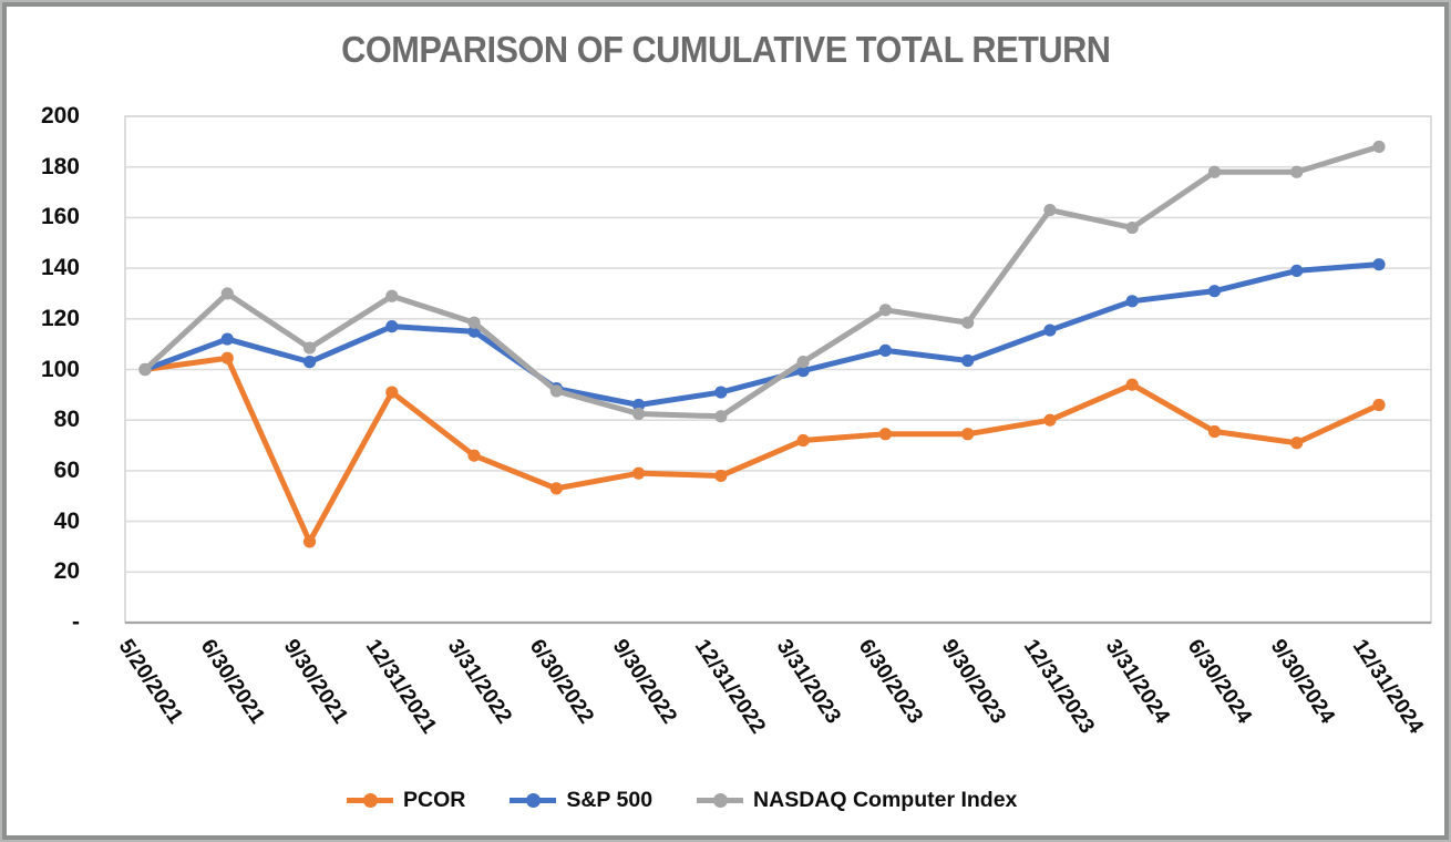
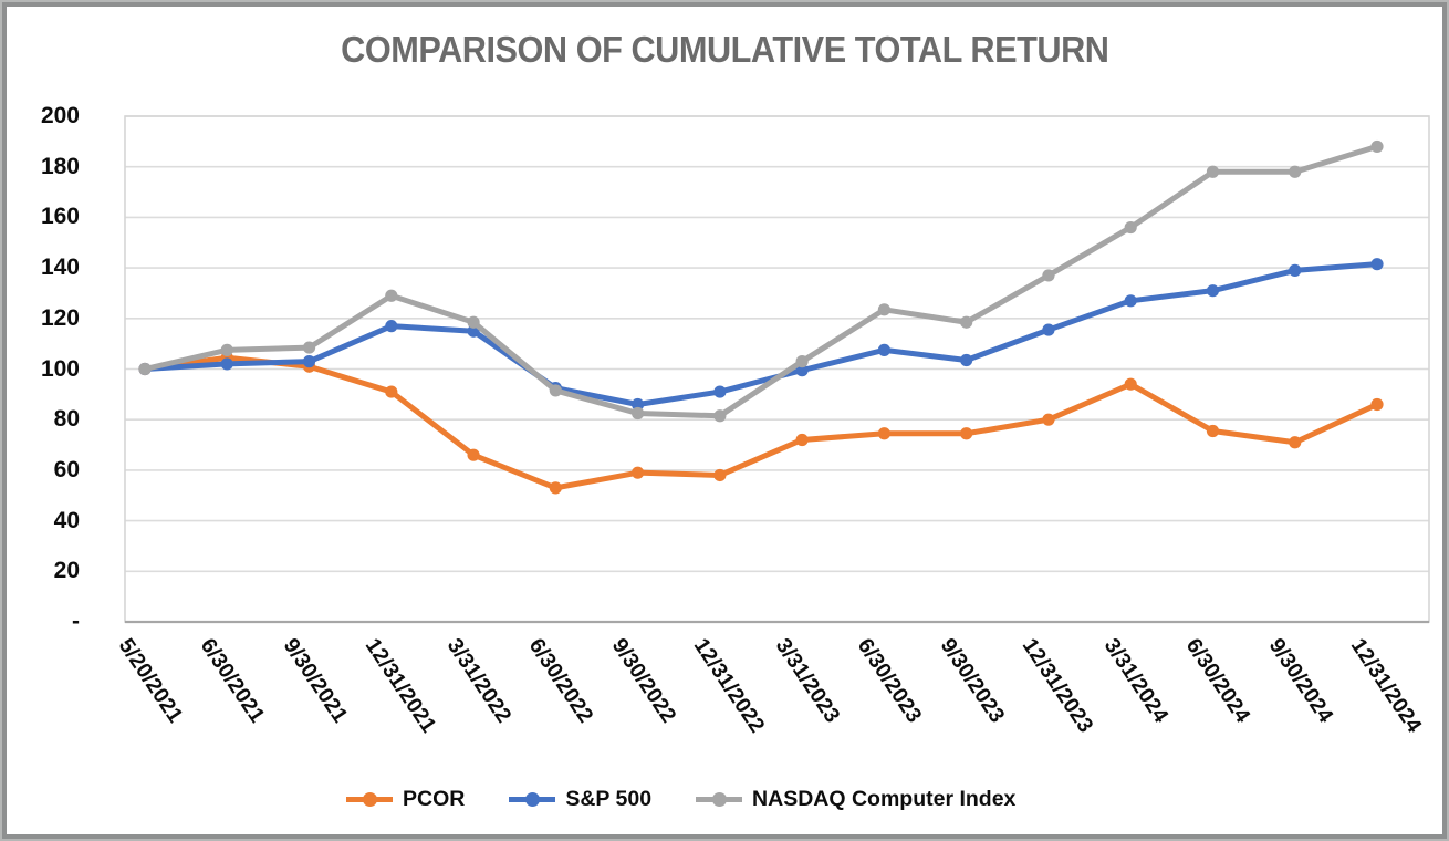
S&P 500/6/30/2021: 112 -> 102
NASDAQ Computer Index/6/30/2021: 130 -> 108
PCOR/9/30/2021: 32 -> 101
NASDAQ Computer Index/12/31/2023: 163 -> 137
